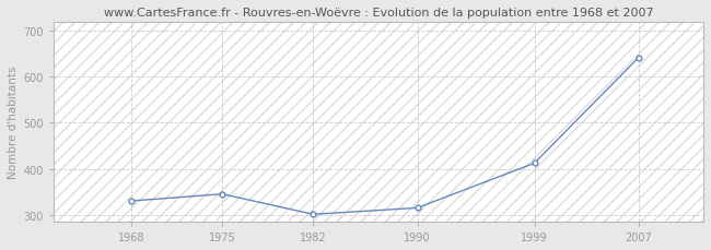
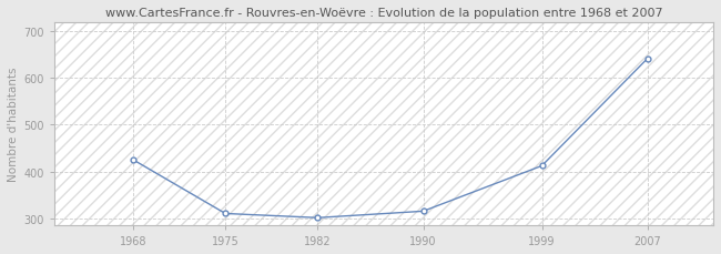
1968: 330 -> 425
1975: 345 -> 310
